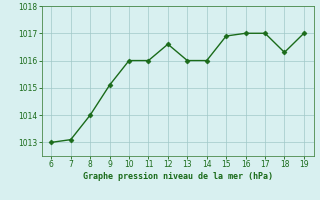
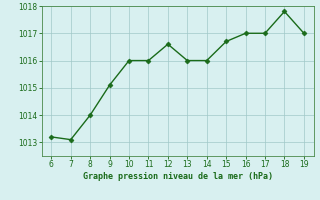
6: 1013.0 -> 1013.2
15: 1016.9 -> 1016.7
18: 1016.3 -> 1017.8
